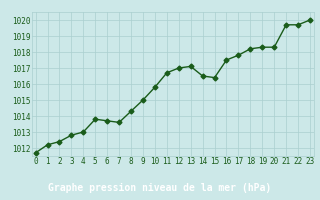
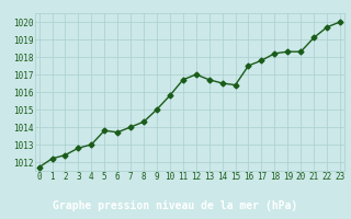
7: 1013.6 -> 1014.0
13: 1017.1 -> 1016.7
21: 1019.7 -> 1019.1
